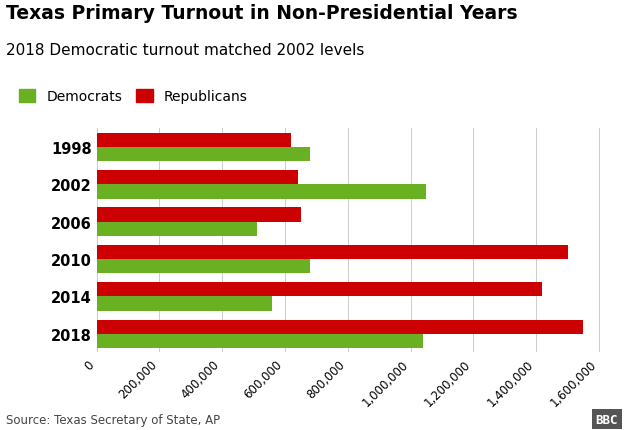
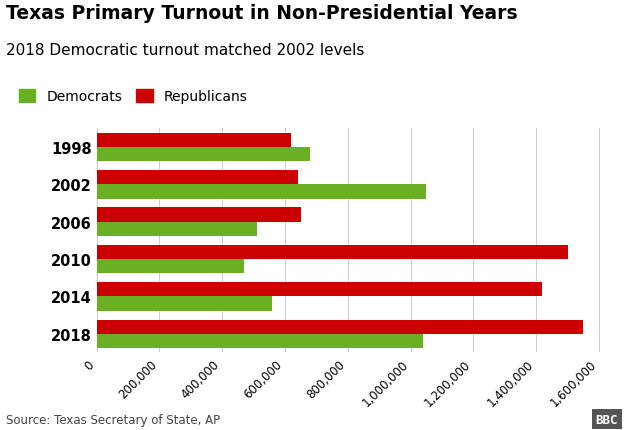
Democrats/2010: 680,000 -> 470,000
